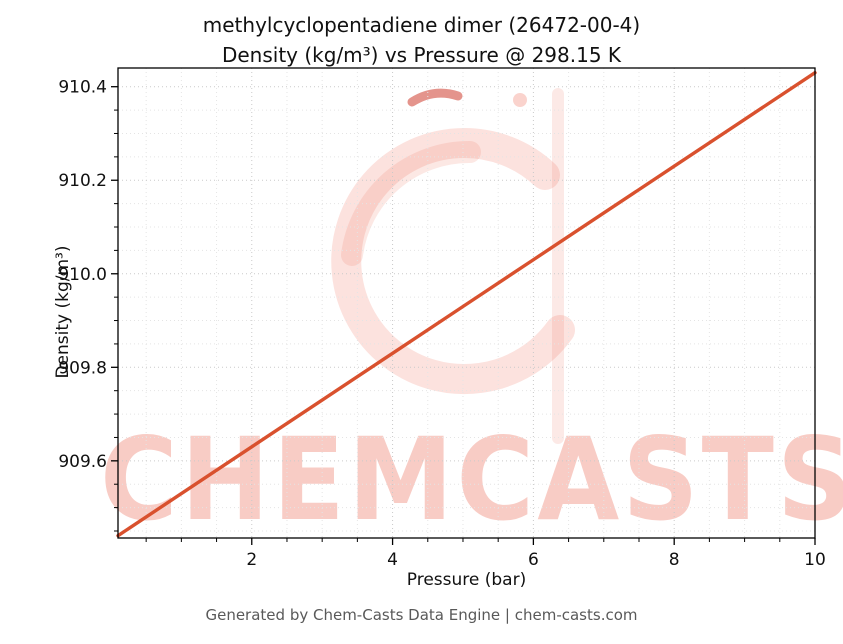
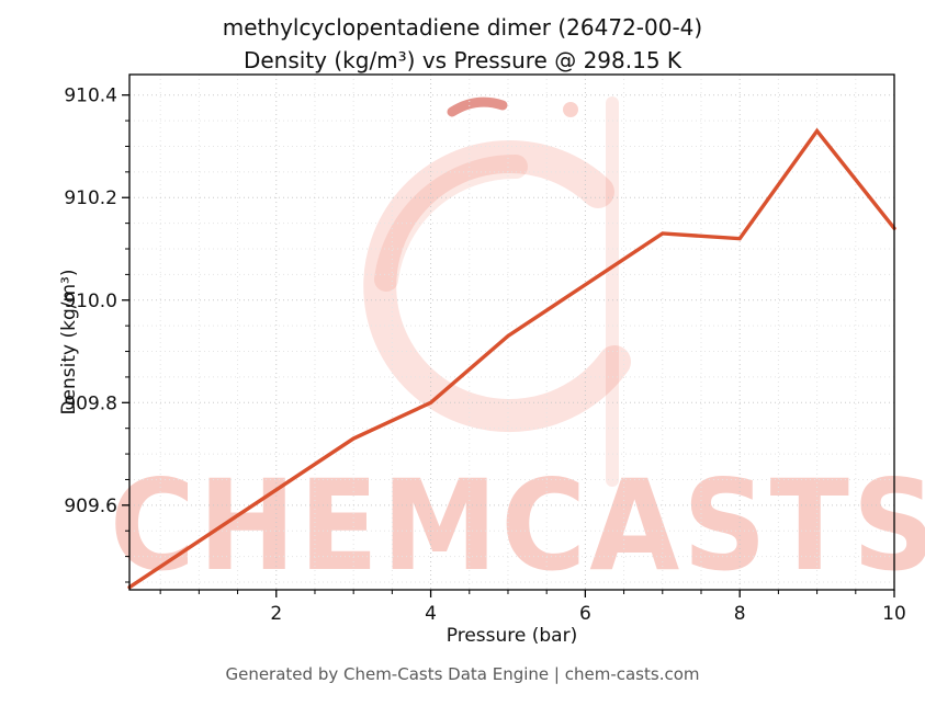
4: 909.83 -> 909.80
8: 910.23 -> 910.12
10: 910.43 -> 910.14
